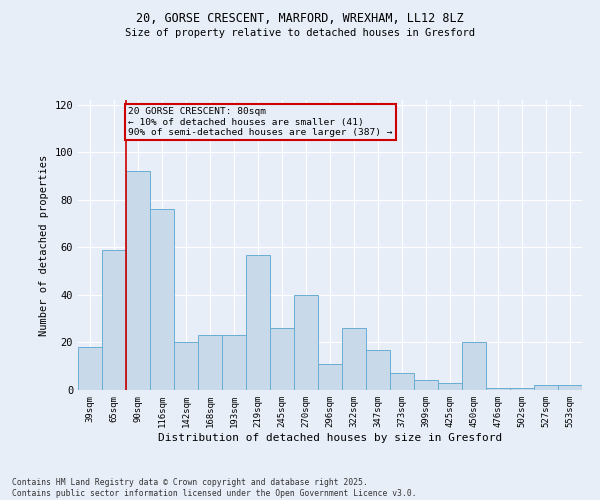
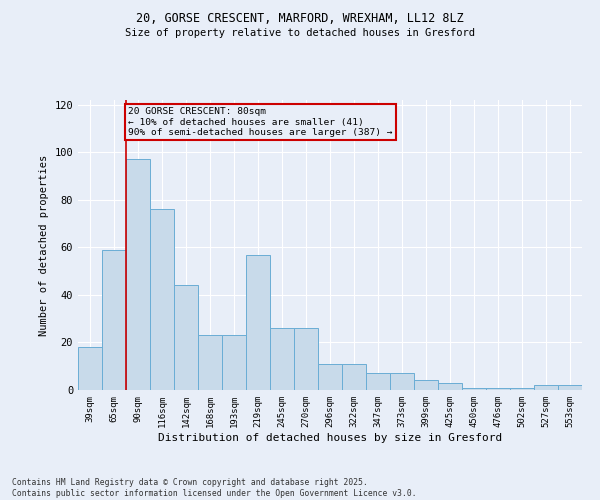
90sqm: 92 -> 97
142sqm: 20 -> 44
270sqm: 40 -> 26
322sqm: 26 -> 11
347sqm: 17 -> 7
450sqm: 20 -> 1
